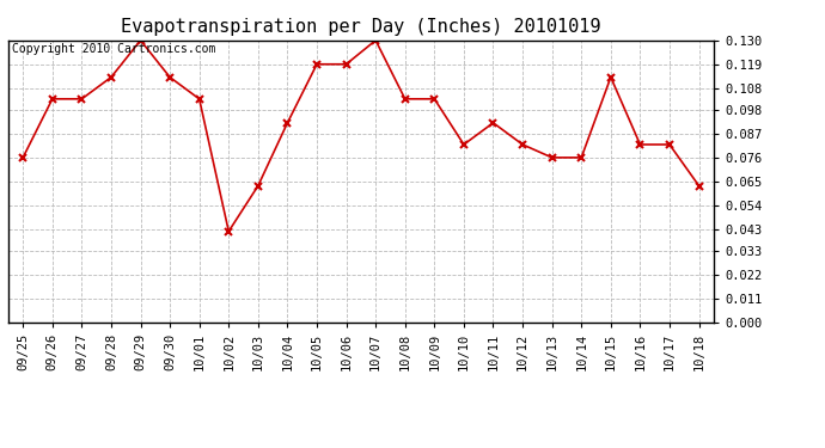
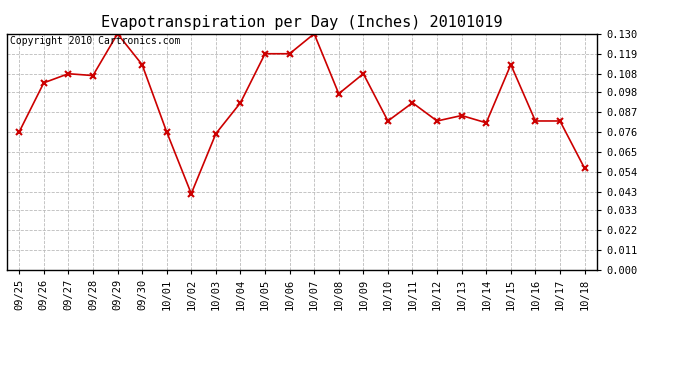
09/27: 0.103 -> 0.108
09/28: 0.113 -> 0.107
10/01: 0.103 -> 0.076
10/03: 0.063 -> 0.075
10/08: 0.103 -> 0.097
10/09: 0.103 -> 0.108
10/13: 0.076 -> 0.085
10/14: 0.076 -> 0.081
10/18: 0.063 -> 0.056
